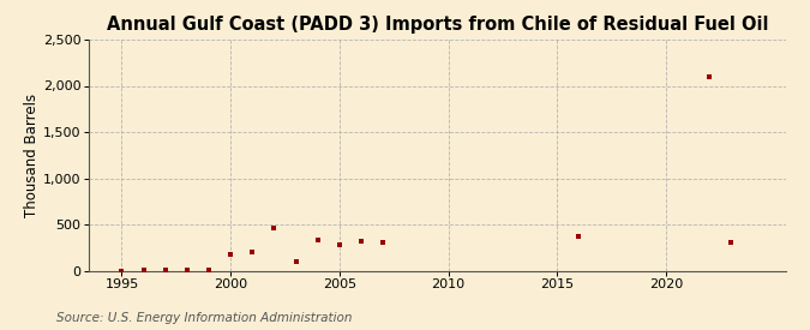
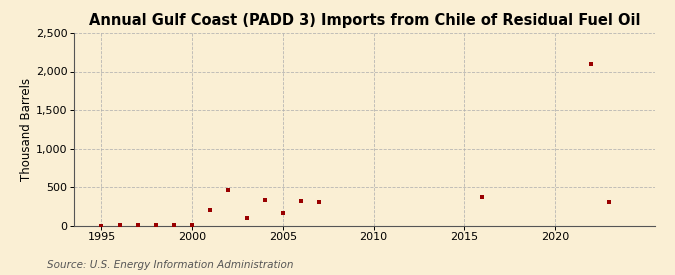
2000: 180 -> 0
2005: 280 -> 160
